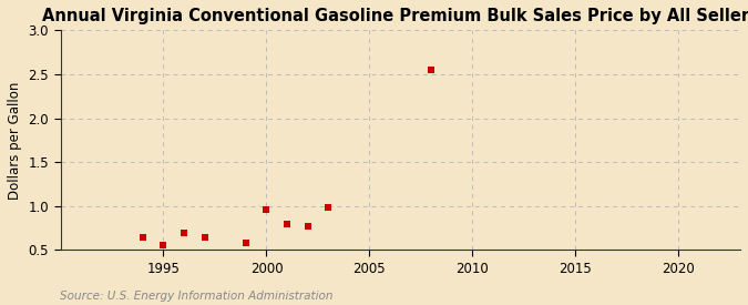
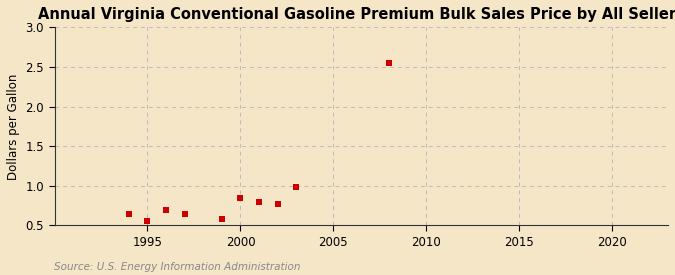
2000: 0.96 -> 0.84
